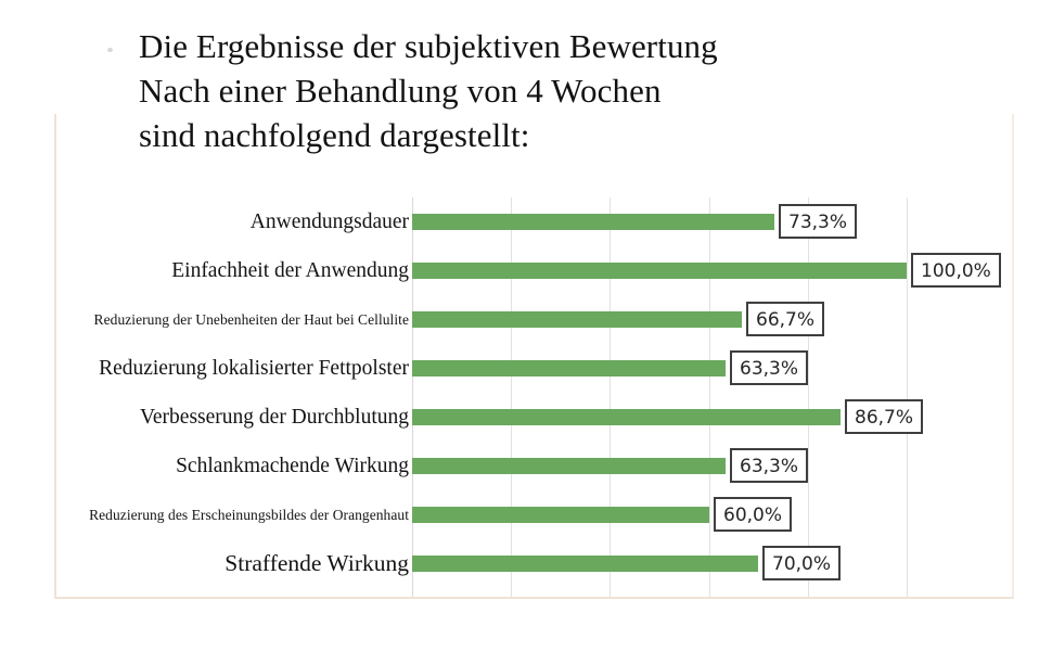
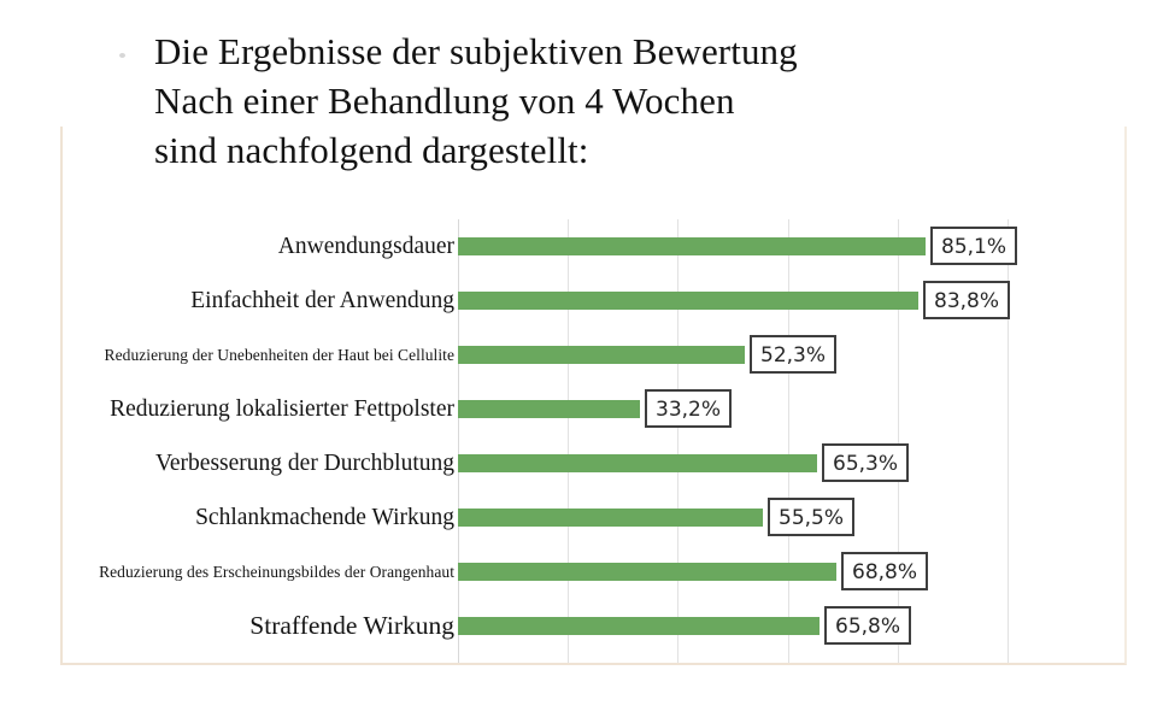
Anwendungsdauer: 73,3% -> 85,1%
Einfachheit der Anwendung: 100,0% -> 83,8%
Reduzierung der Unebenheiten der Haut bei Cellulite: 66,7% -> 52,3%
Reduzierung lokalisierter Fettpolster: 63,3% -> 33,2%
Verbesserung der Durchblutung: 86,7% -> 65,3%
Schlankmachende Wirkung: 63,3% -> 55,5%
Reduzierung des Erscheinungsbildes der Orangenhaut: 60,0% -> 68,8%
Straffende Wirkung: 70,0% -> 65,8%
